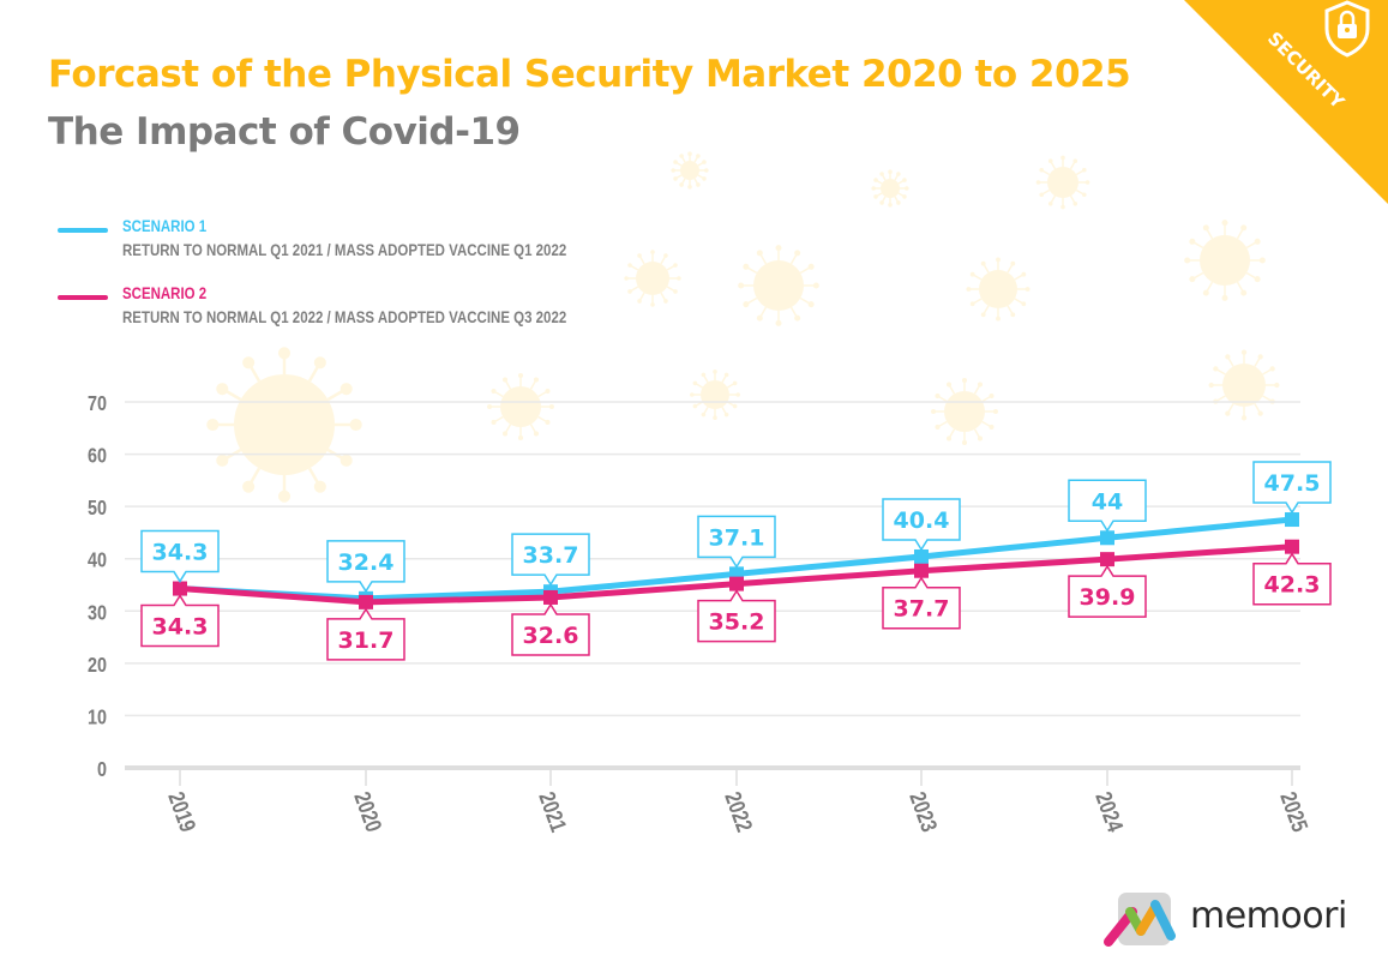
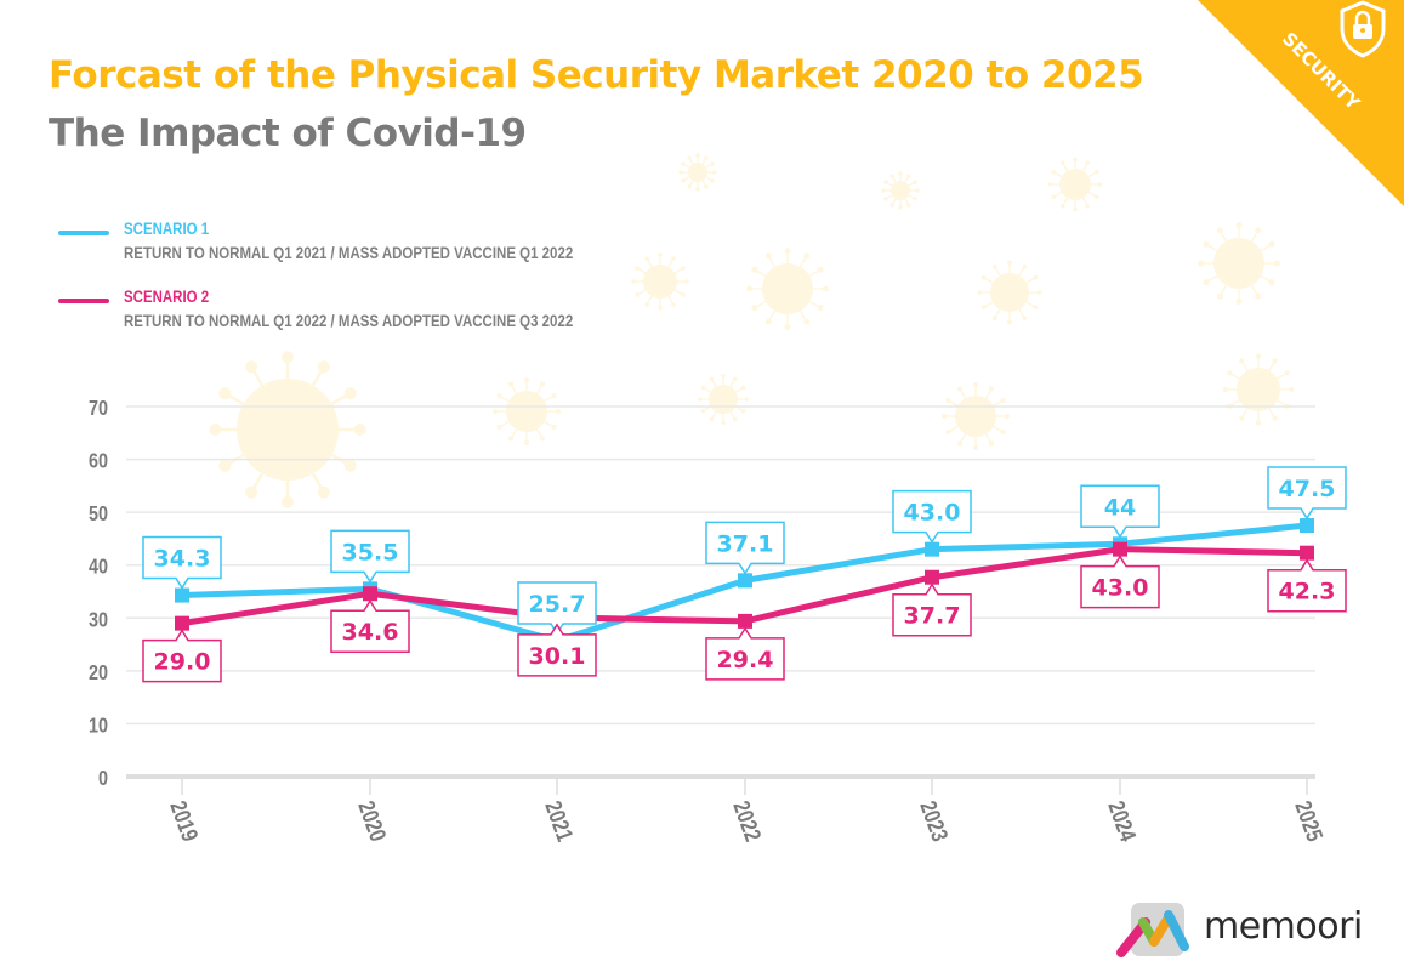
SCENARIO 2/2019: 34.3 -> 29.0
SCENARIO 1/2020: 32.4 -> 35.5
SCENARIO 2/2020: 31.7 -> 34.6
SCENARIO 1/2021: 33.7 -> 25.7
SCENARIO 2/2021: 32.6 -> 30.1
SCENARIO 2/2022: 35.2 -> 29.4
SCENARIO 1/2023: 40.4 -> 43.0
SCENARIO 2/2024: 39.9 -> 43.0
